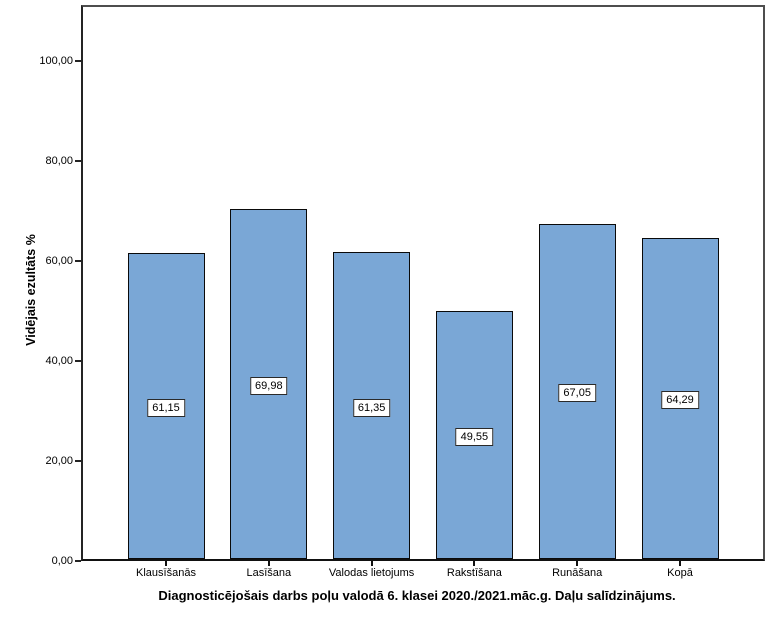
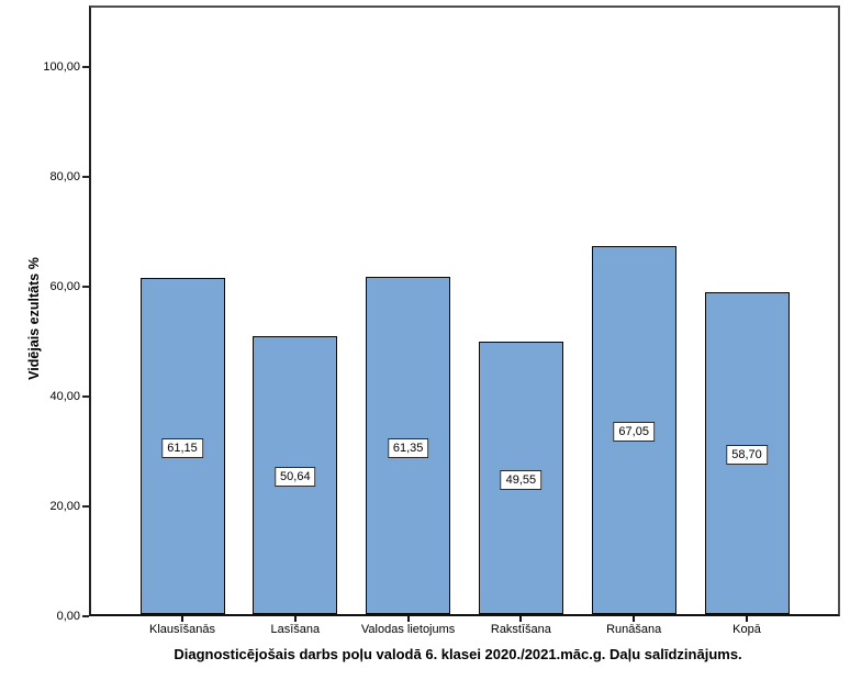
Lasīšana: 69,98 -> 50,64
Kopā: 64,29 -> 58,70
